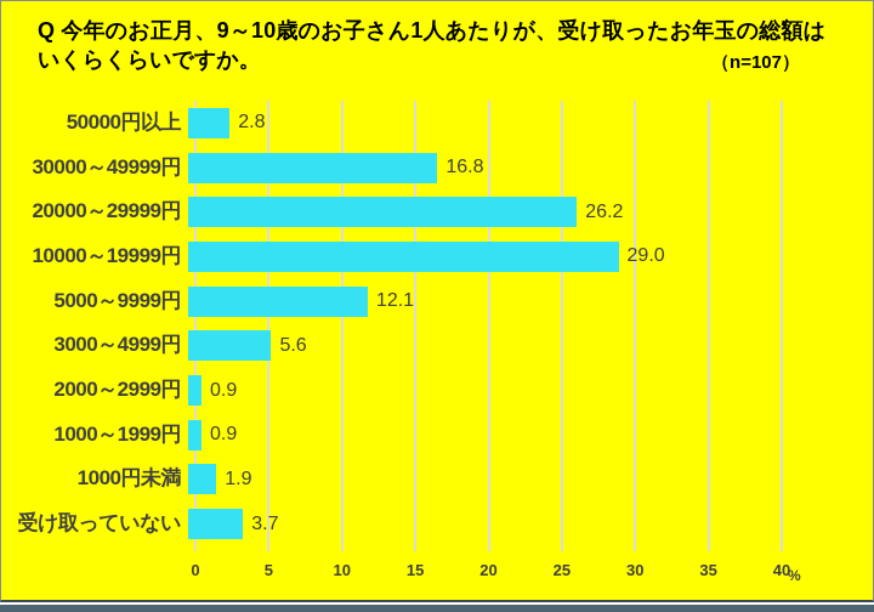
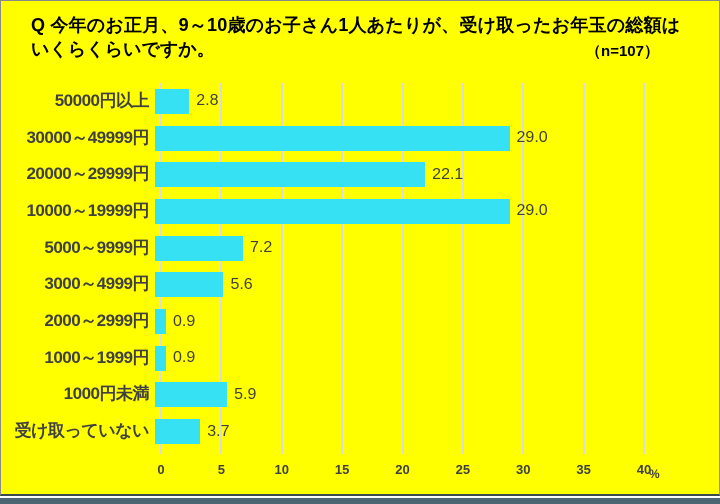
30000～49999円: 16.8 -> 29.0
20000～29999円: 26.2 -> 22.1
5000～9999円: 12.1 -> 7.2
1000円未満: 1.9 -> 5.9
